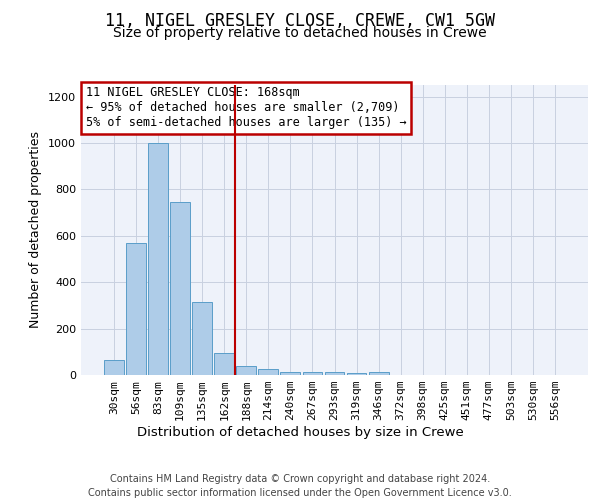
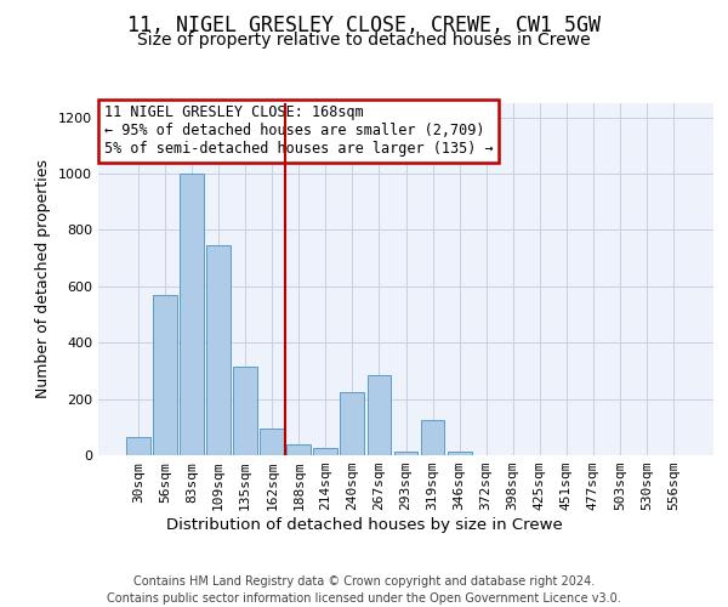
240sqm: 15 -> 225
267sqm: 15 -> 285
319sqm: 10 -> 125
